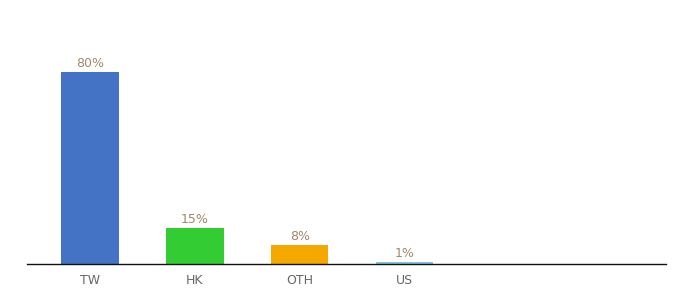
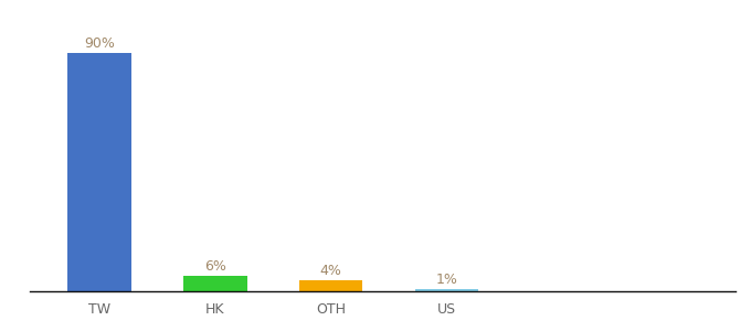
TW: 80% -> 90%
HK: 15% -> 6%
OTH: 8% -> 4%
